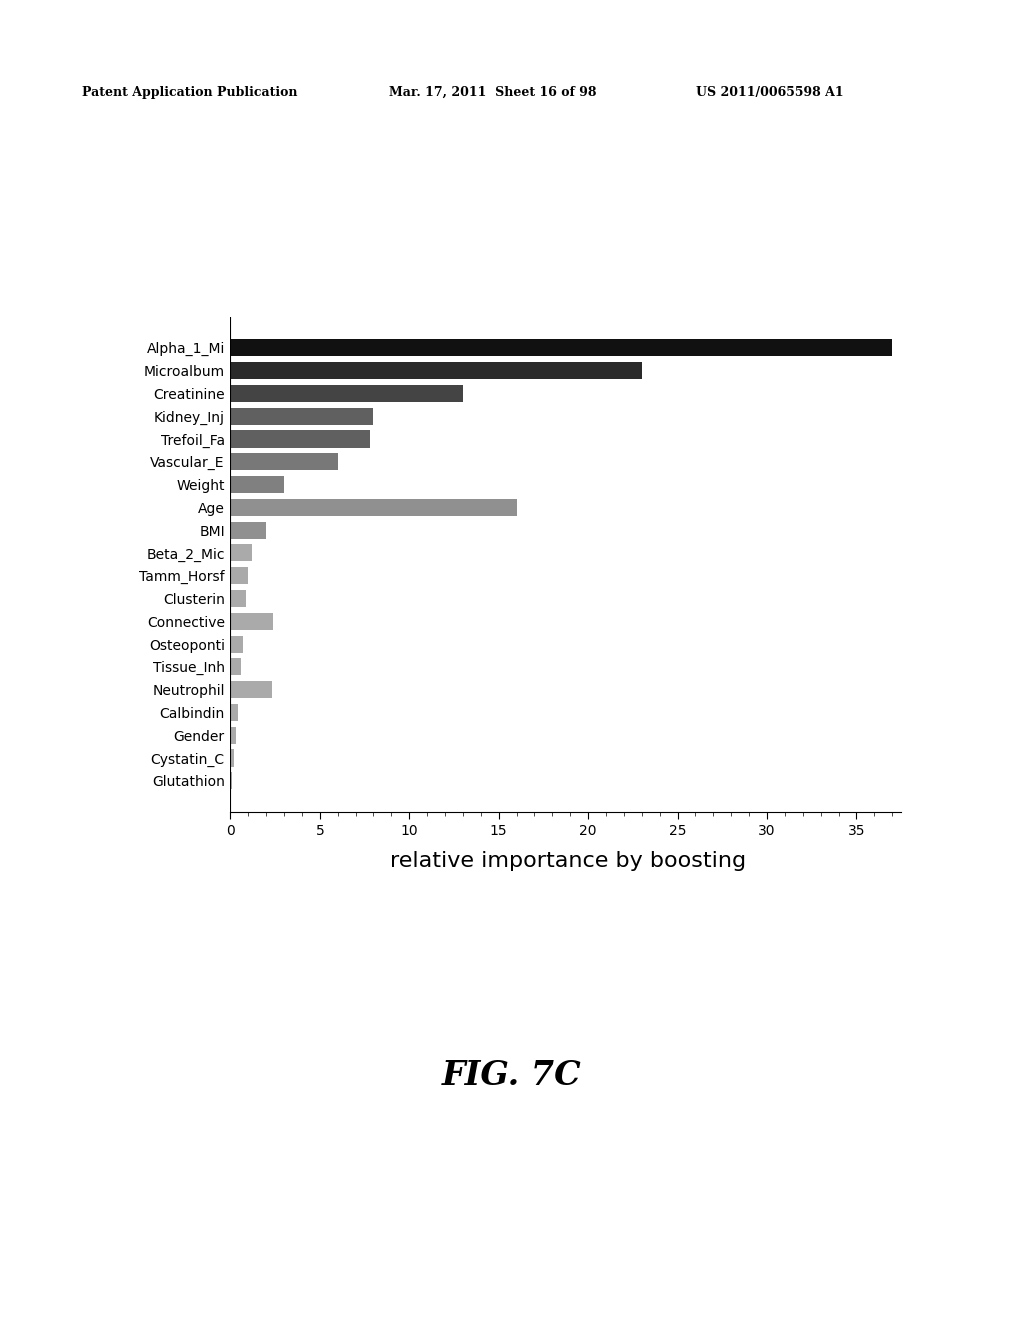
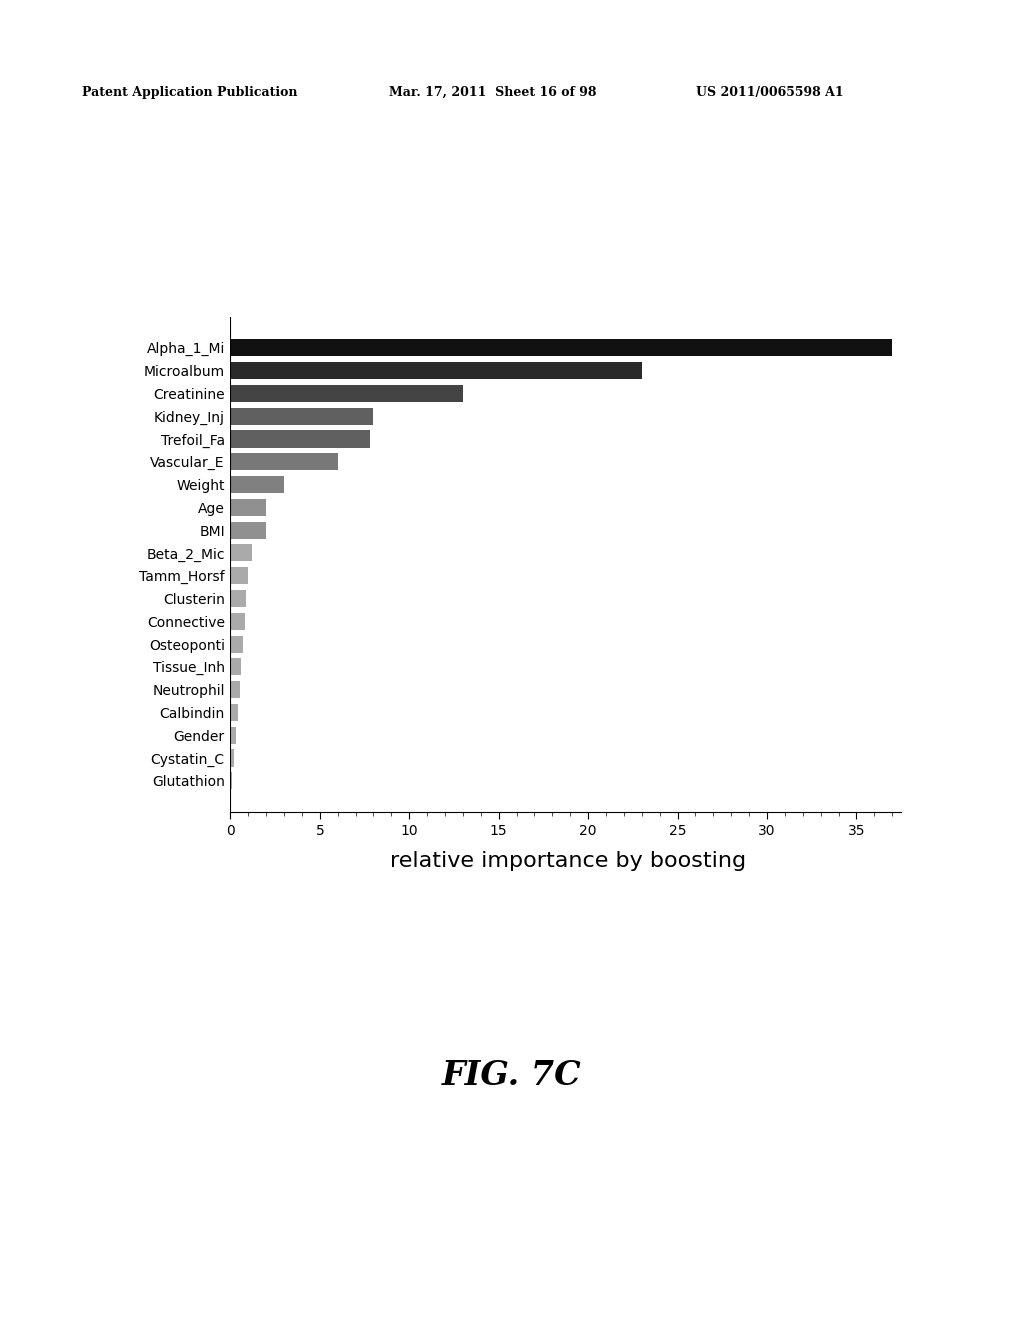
Age: 16.0 -> 2.0
Connective: 2.4 -> 0.8
Neutrophil: 2.3 -> 0.6
